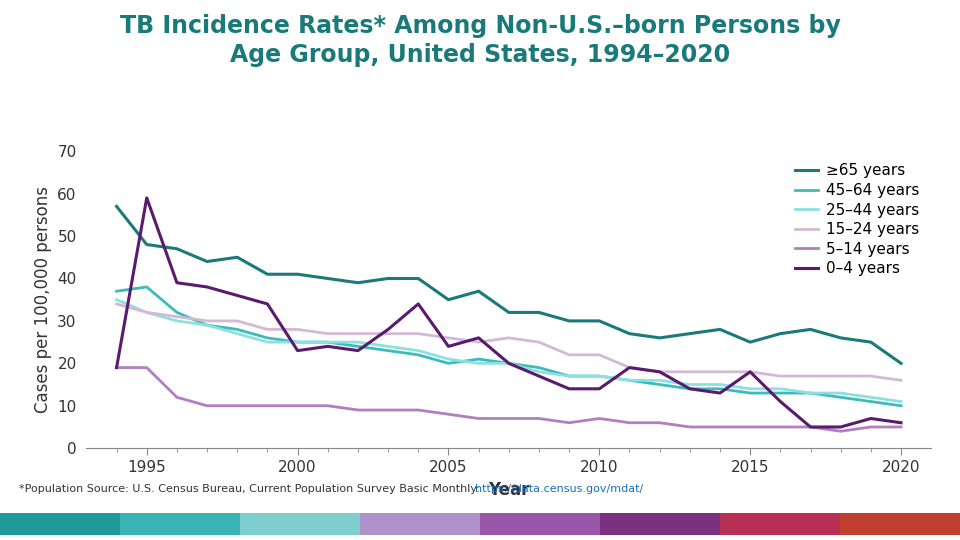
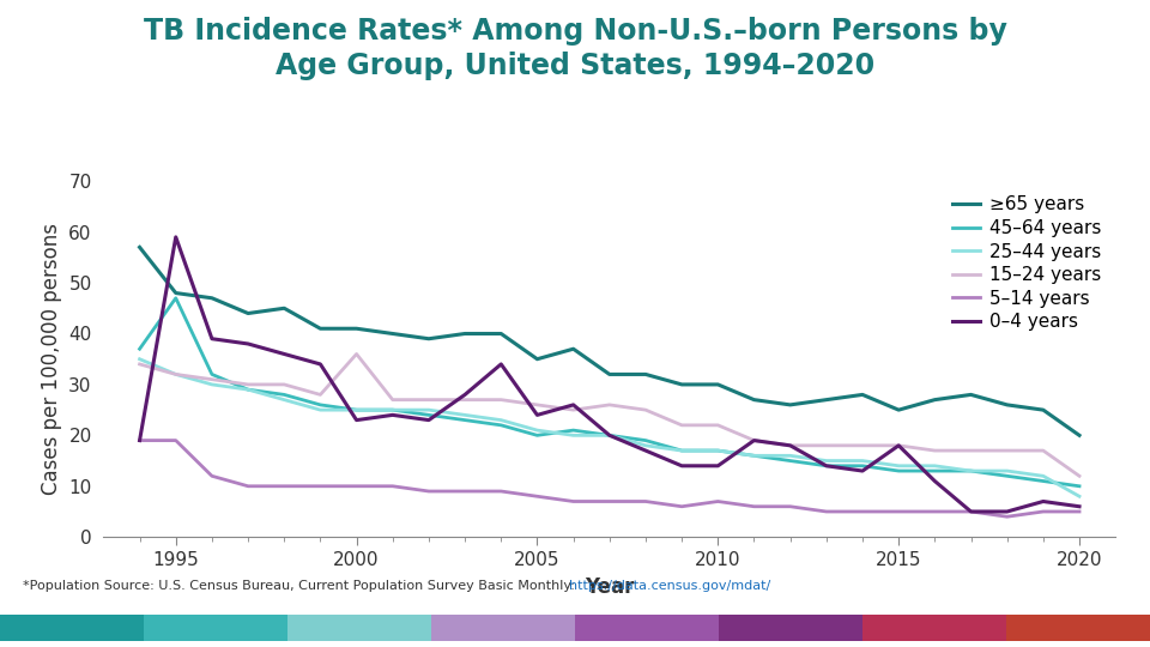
45–64 years/1995: 38 -> 47
15–24 years/2000: 28 -> 36
25–44 years/2020: 11 -> 8
15–24 years/2020: 16 -> 12
